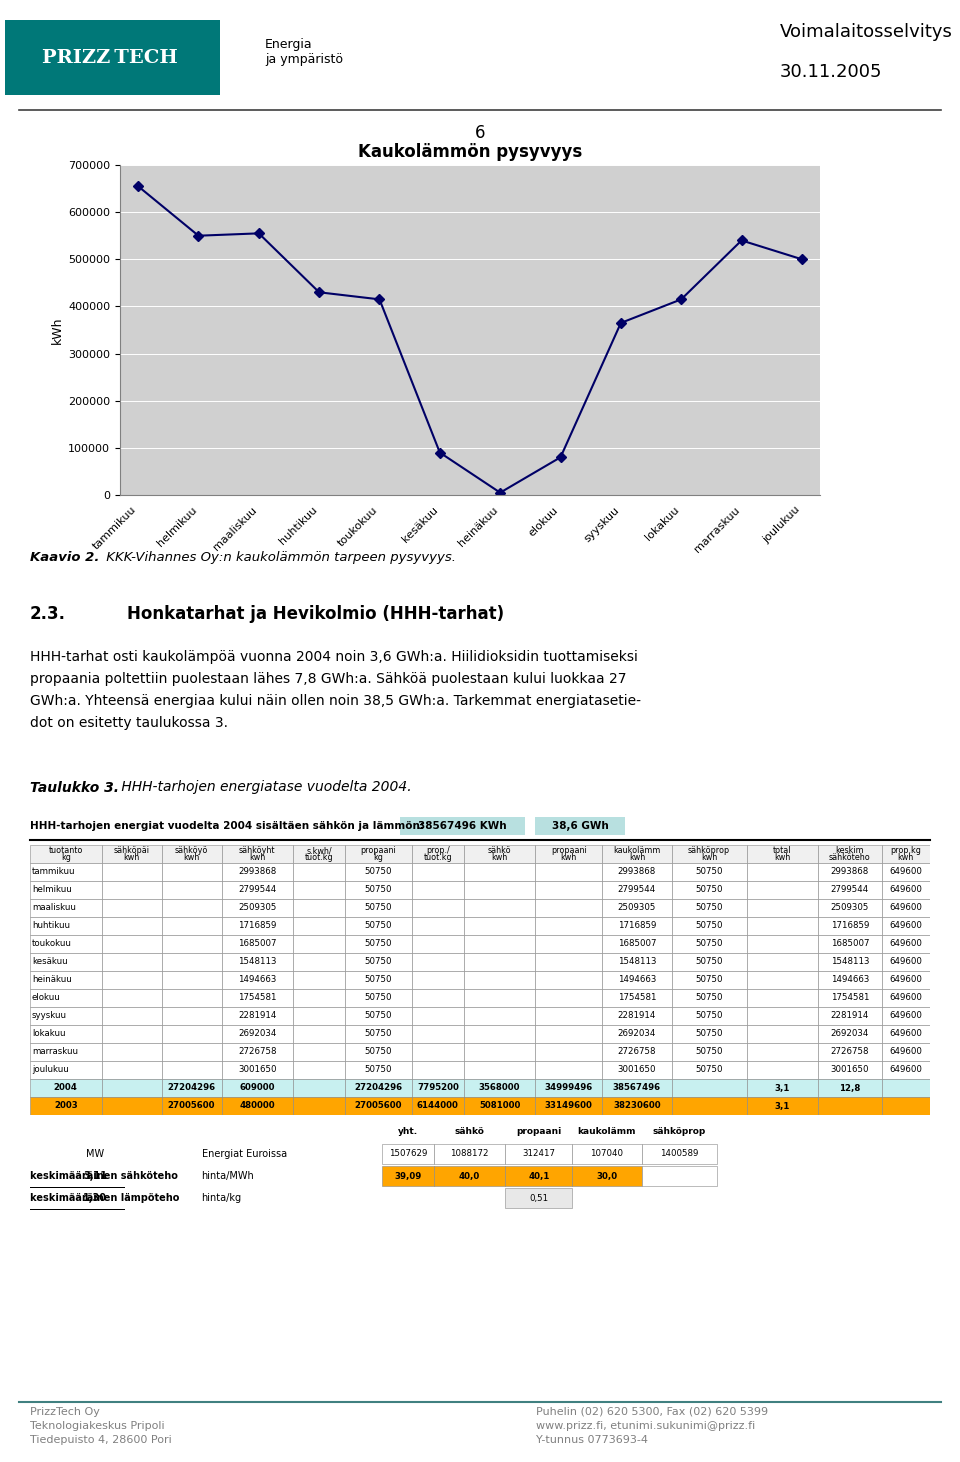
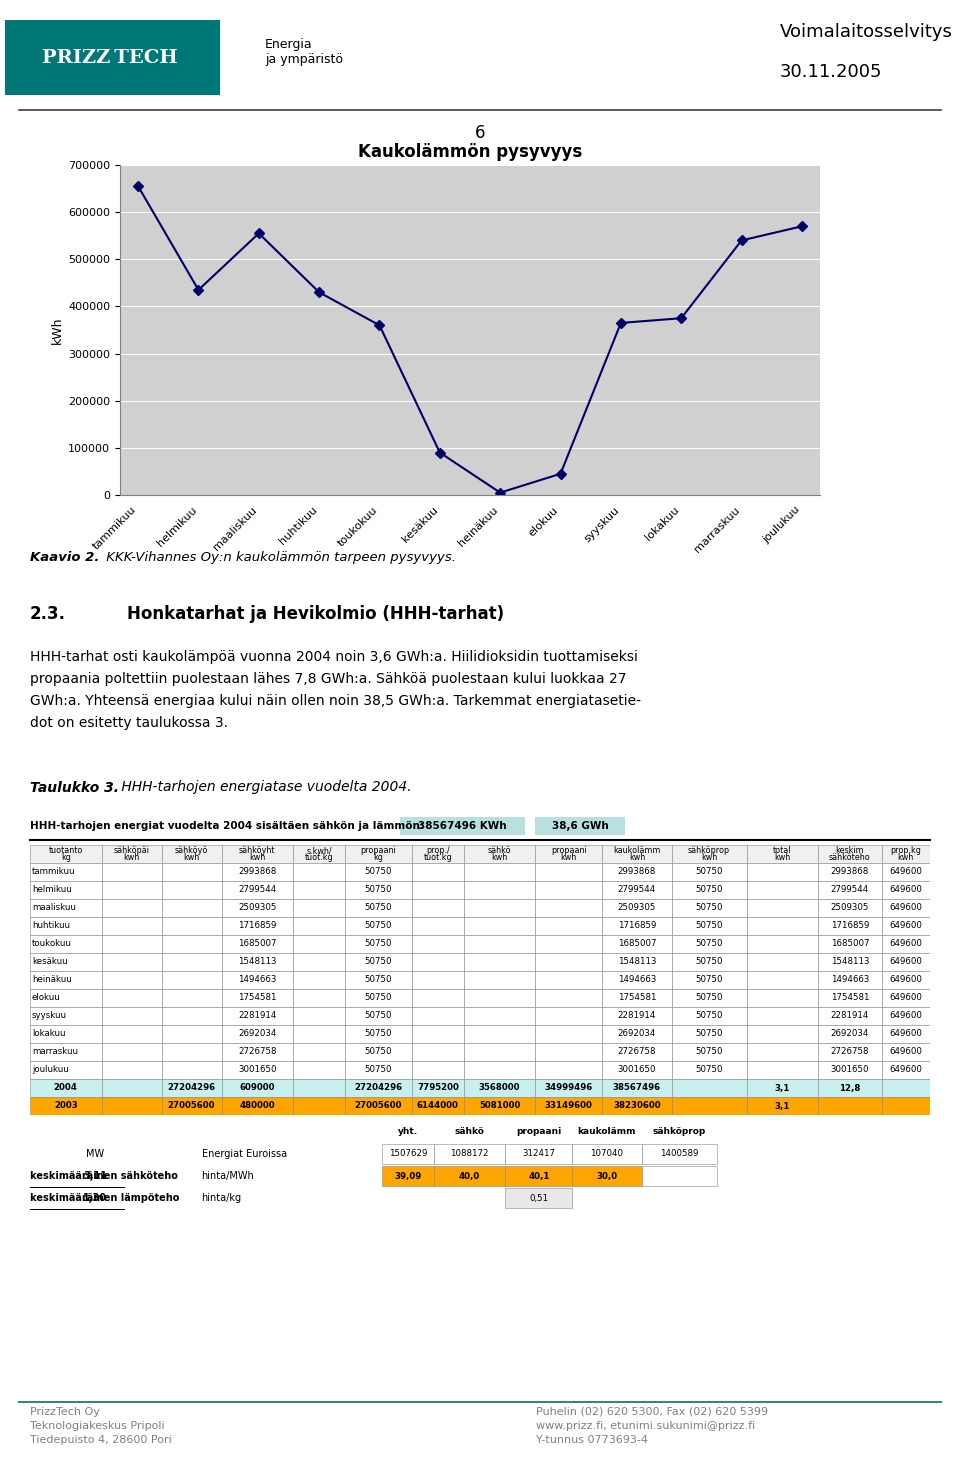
helmikuu: 550000 -> 435000
toukokuu: 415000 -> 360000
elokuu: 80000 -> 45000
lokakuu: 415000 -> 375000
joulukuu: 500000 -> 570000
